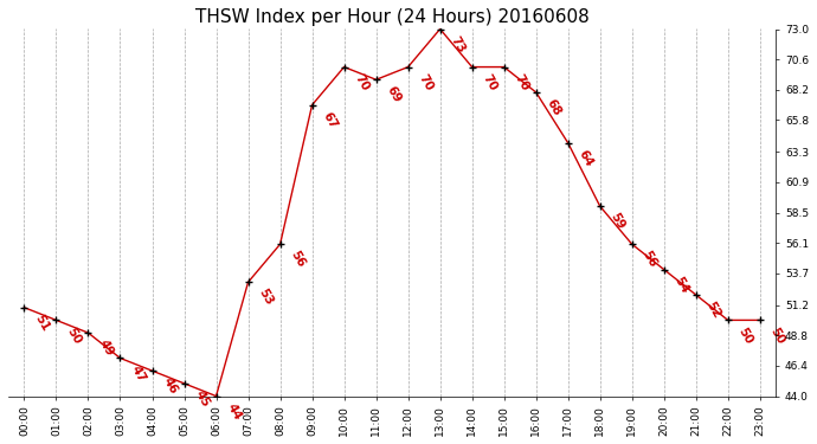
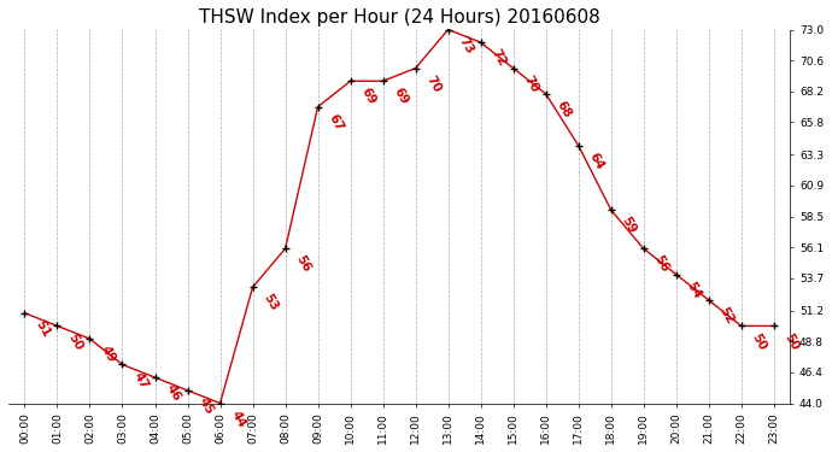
10:00: 70 -> 69
14:00: 70 -> 72
